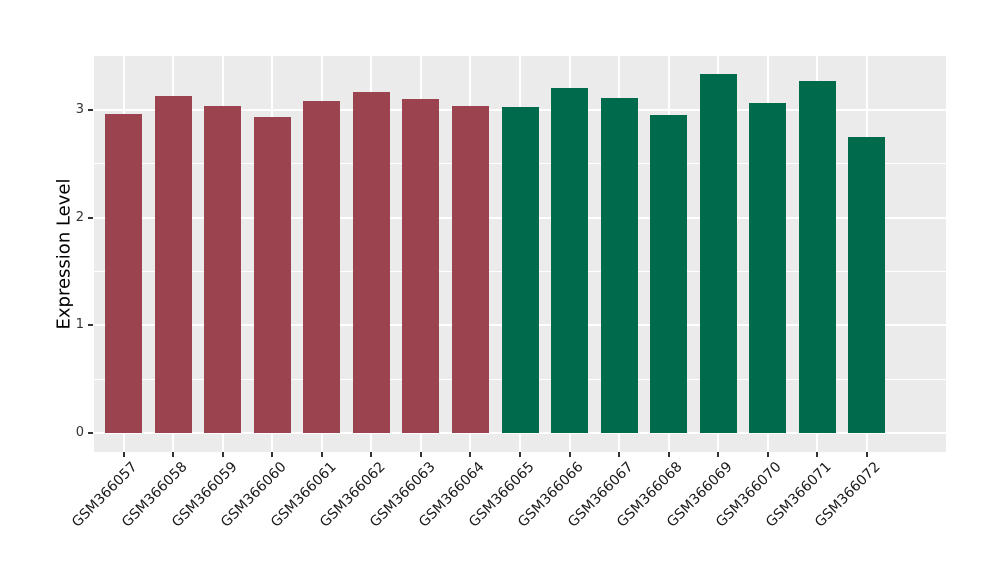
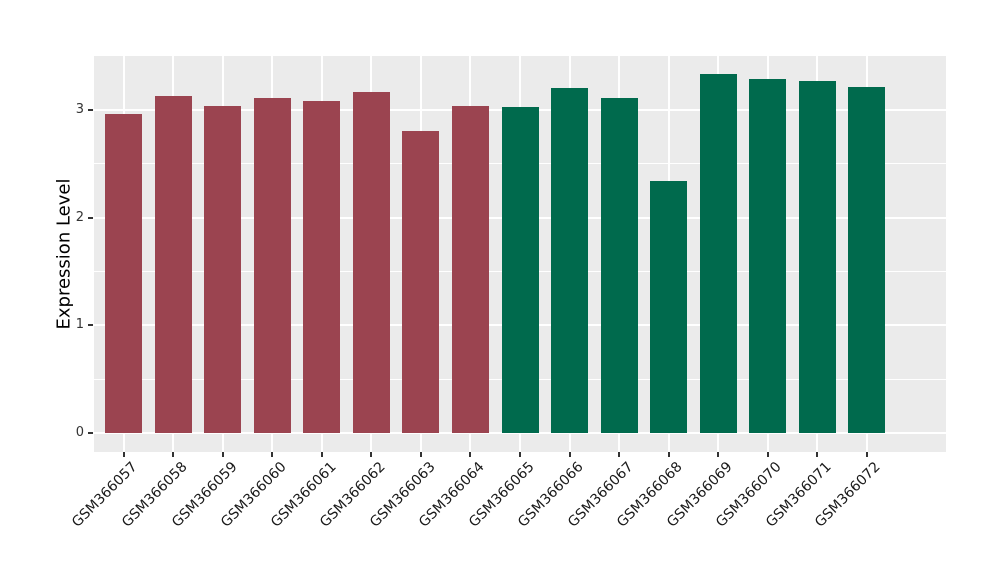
GSM366060: 2.93 -> 3.11
GSM366063: 3.10 -> 2.80
GSM366068: 2.95 -> 2.34
GSM366070: 3.06 -> 3.29
GSM366072: 2.75 -> 3.21
